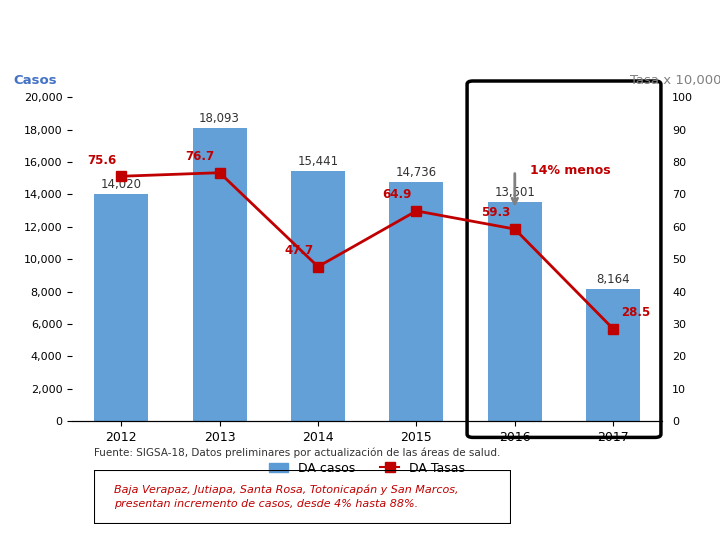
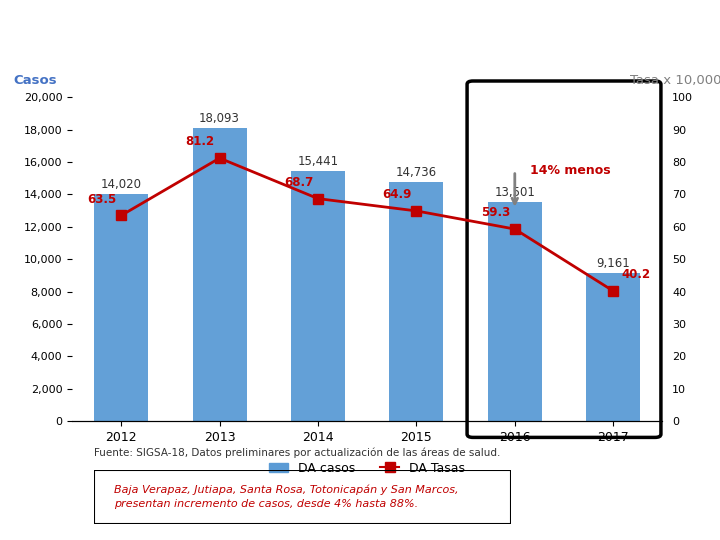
DA Tasas/2012: 75.6 -> 63.5
DA Tasas/2013: 76.7 -> 81.2
DA Tasas/2014: 47.7 -> 68.7
DA casos/2017: 8,164 -> 9,161
DA Tasas/2017: 28.5 -> 40.2
